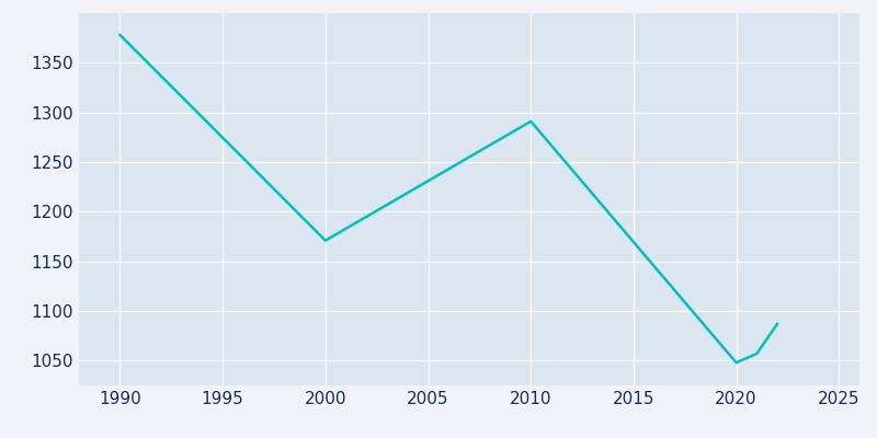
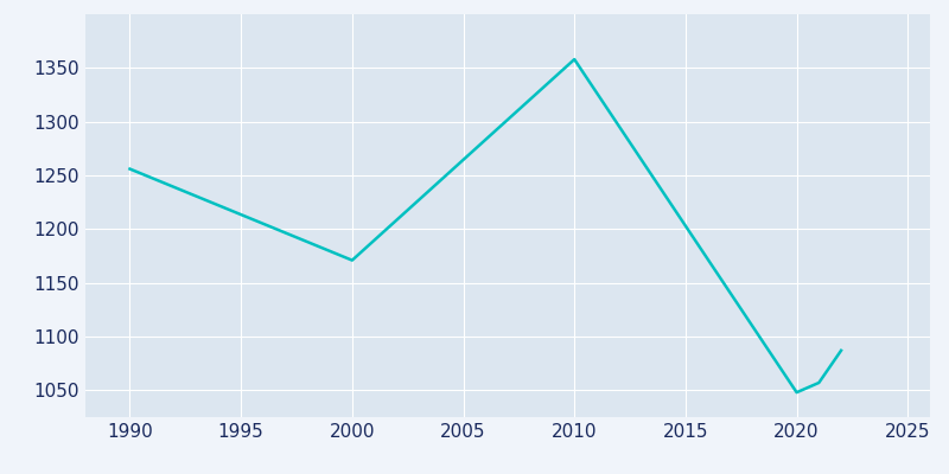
1990: 1378 -> 1256
2010: 1291 -> 1358
